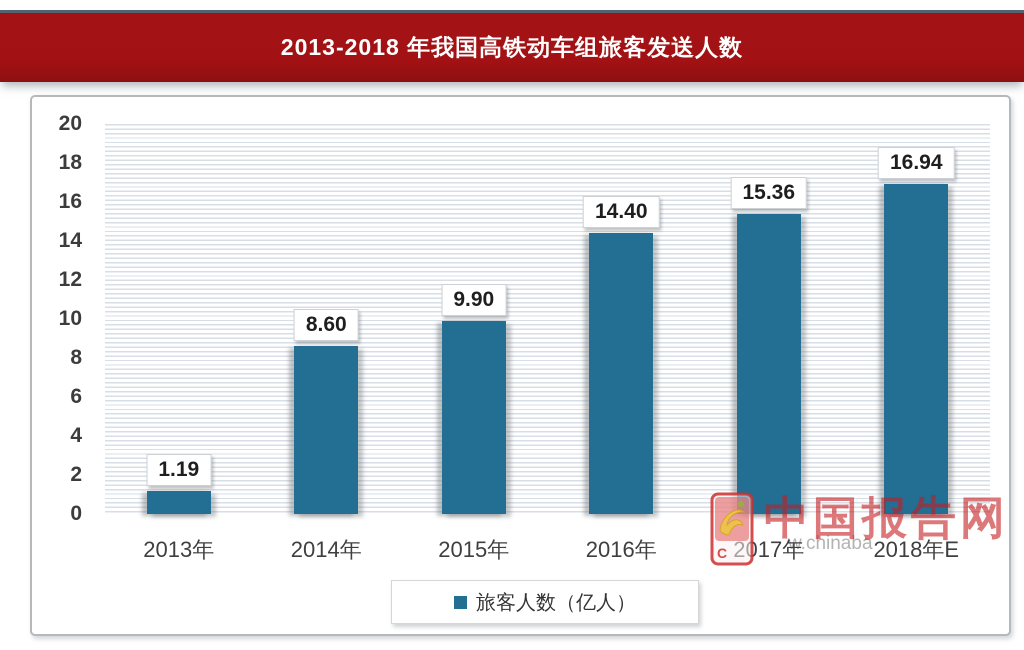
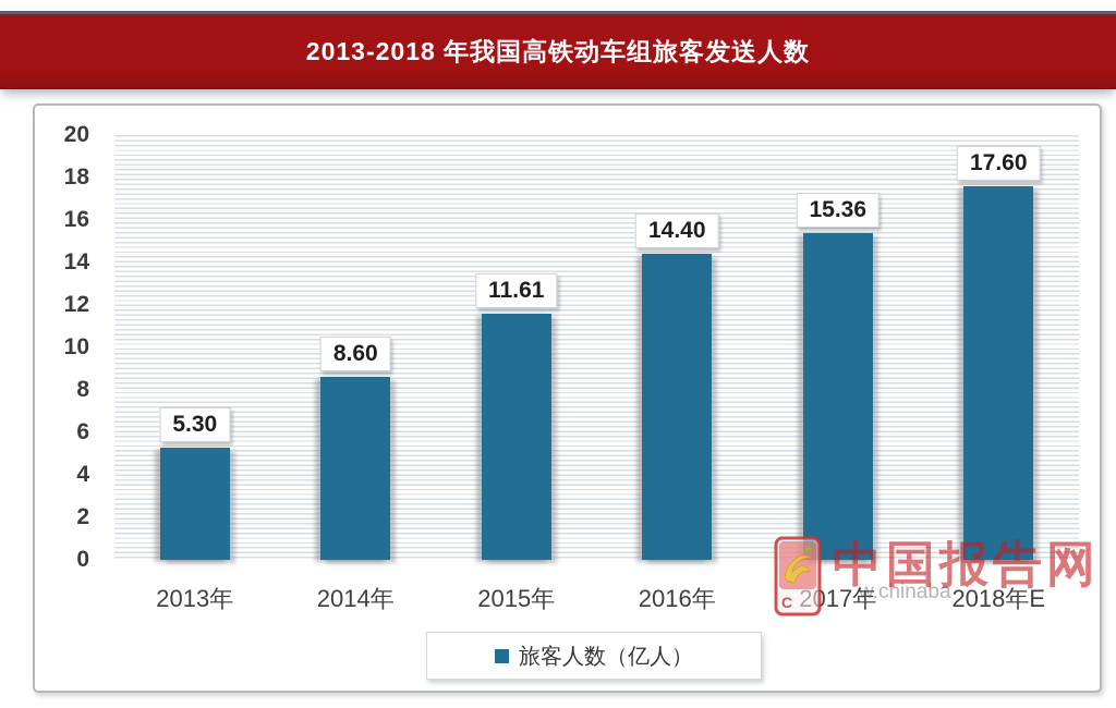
2013年: 1.19 -> 5.30
2015年: 9.90 -> 11.61
2018年E: 16.94 -> 17.60
